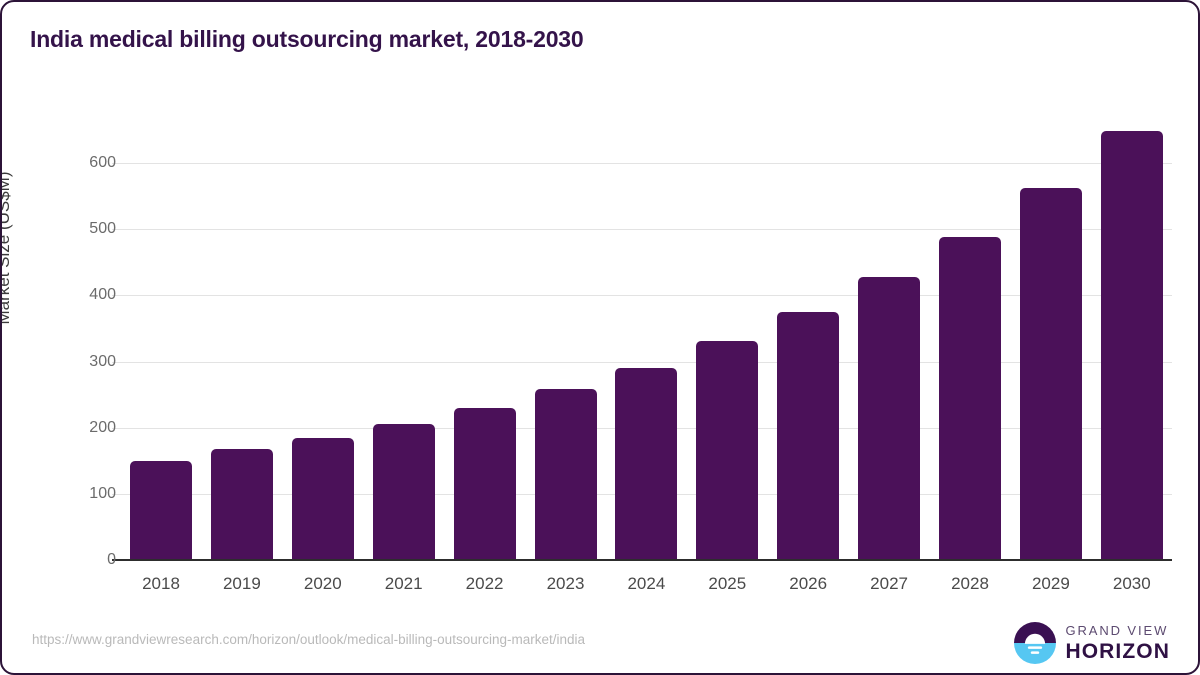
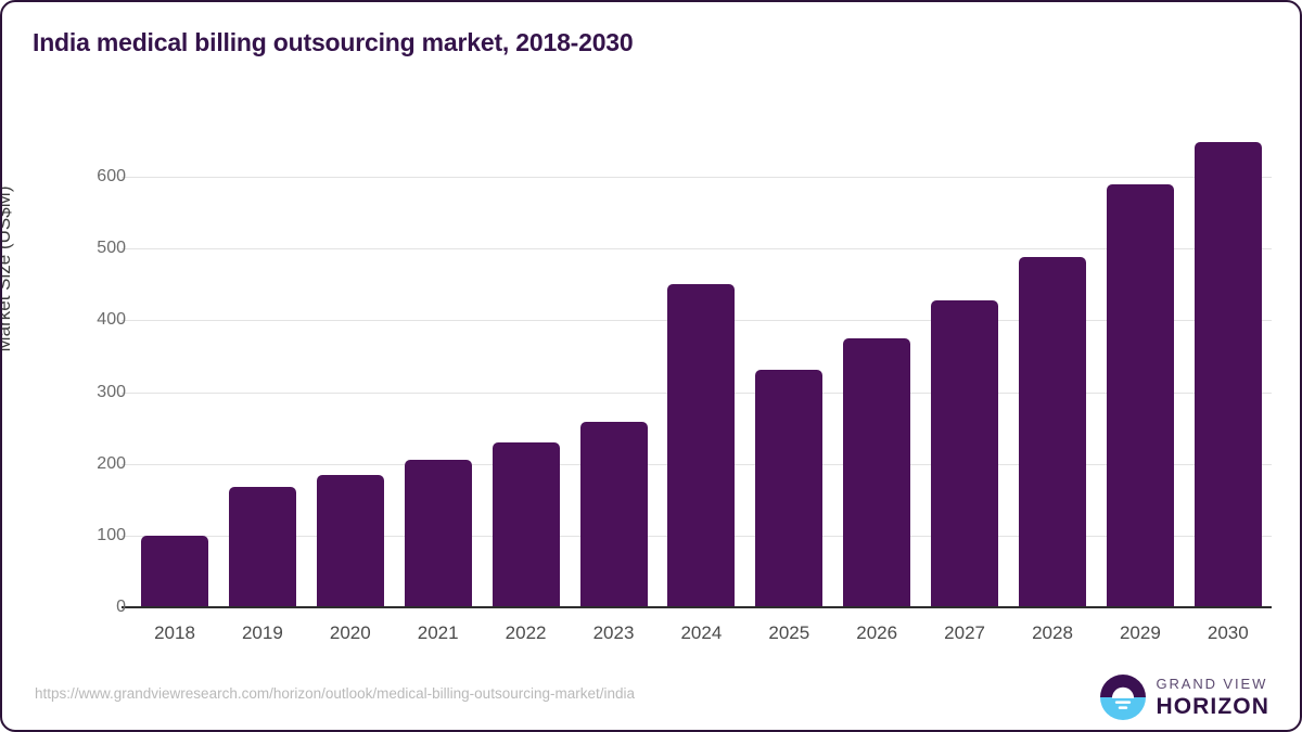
2018: 150 -> 100
2024: 290 -> 450
2029: 560 -> 590
